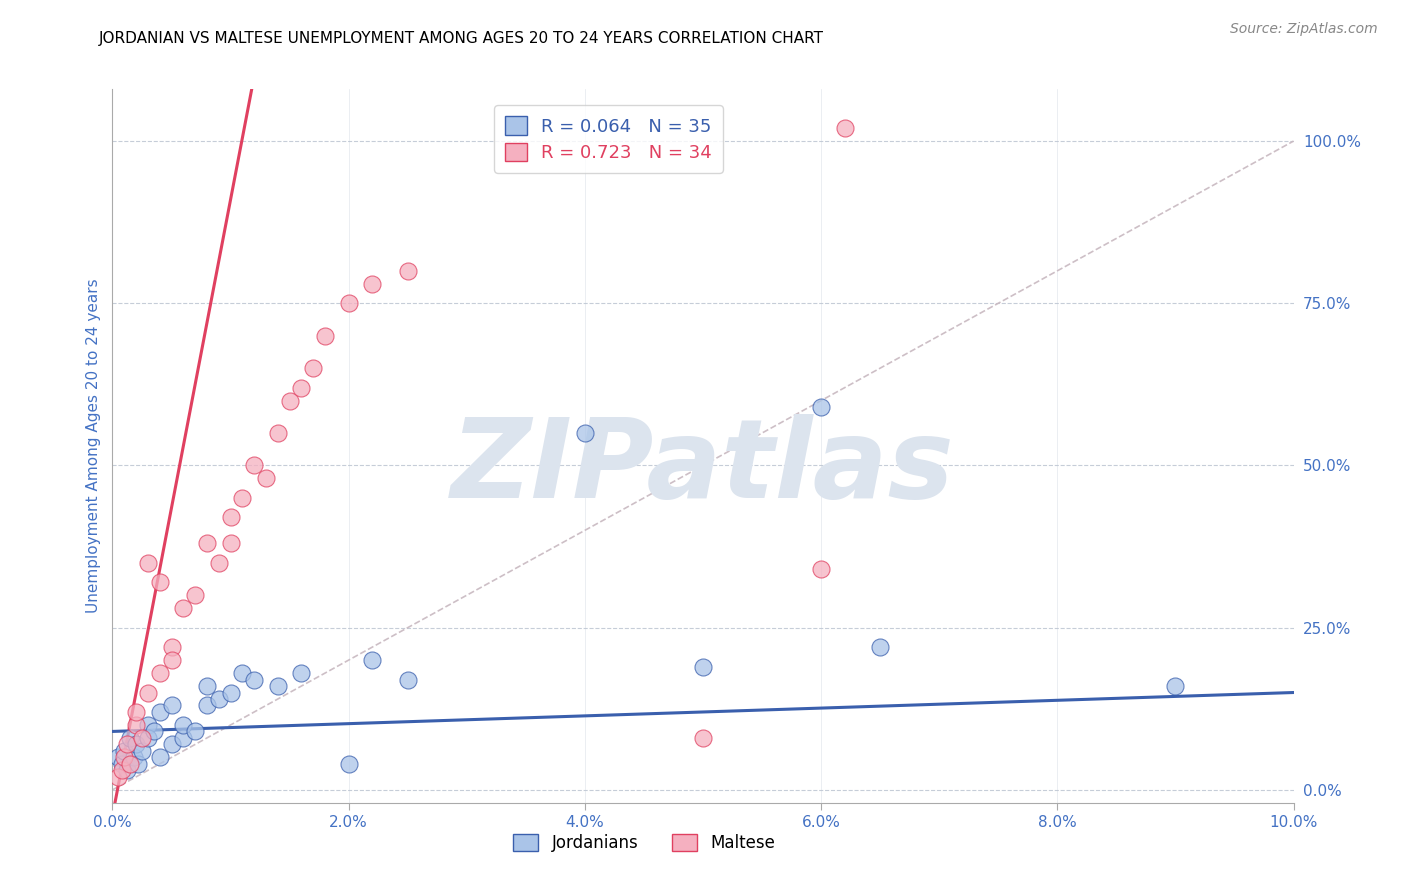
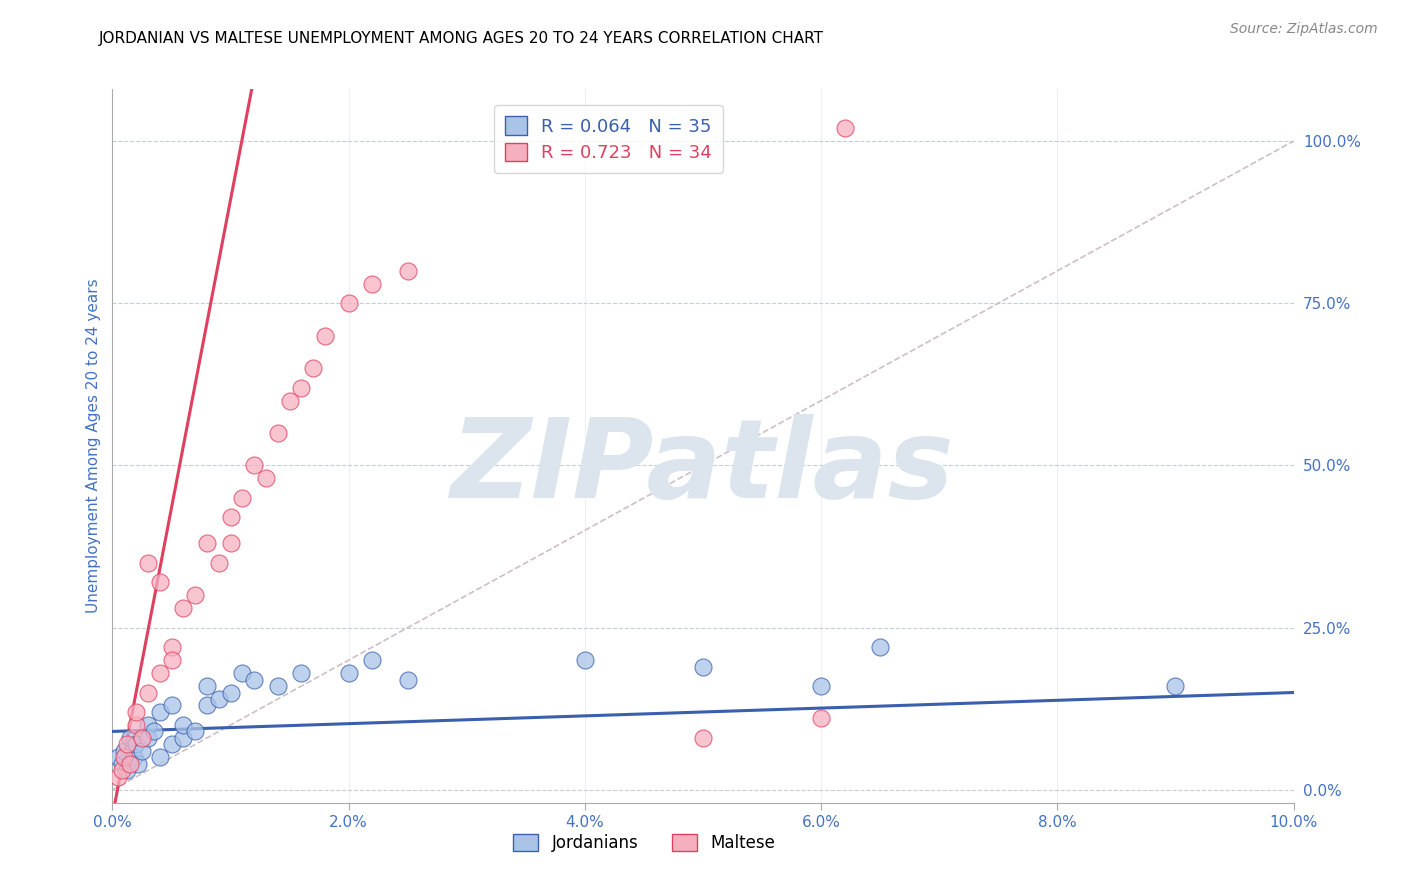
Jordanians/2.0%: 4% -> 18%
Jordanians/4.0%: 55% -> 20%
Jordanians/6.0%: 59% -> 16%
Maltese/6.0%: 34% -> 11%
